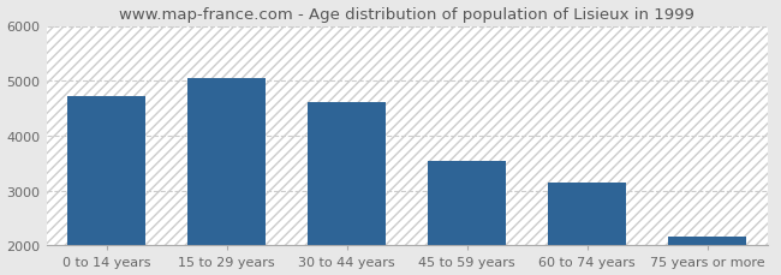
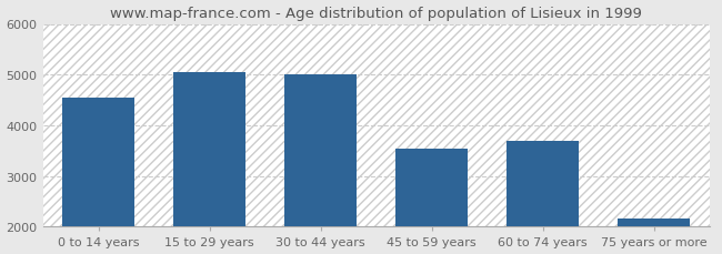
0 to 14 years: 4720 -> 4550
30 to 44 years: 4620 -> 5000
60 to 74 years: 3150 -> 3700
